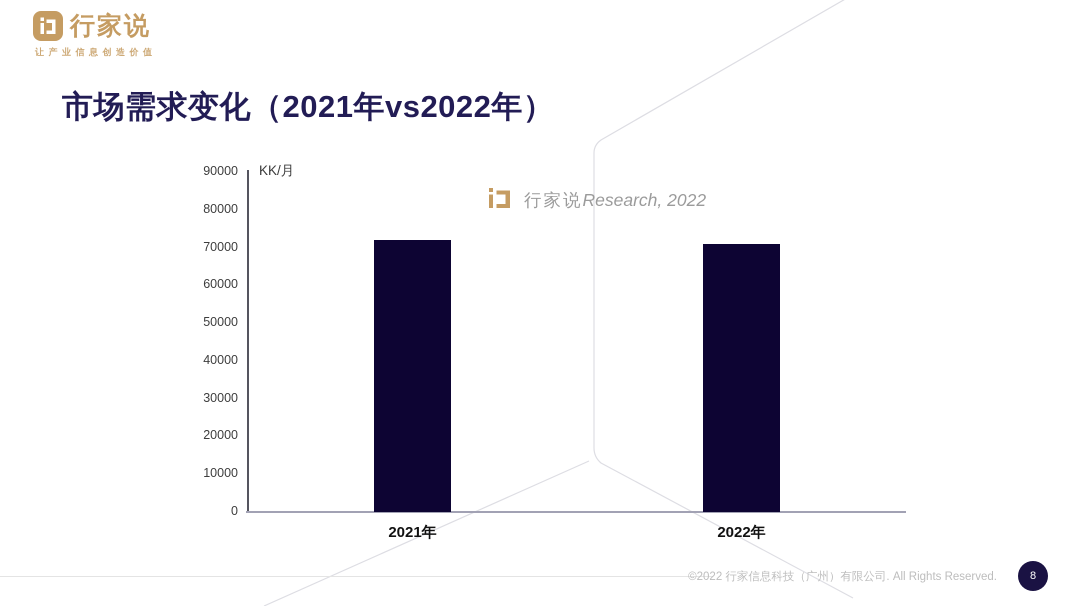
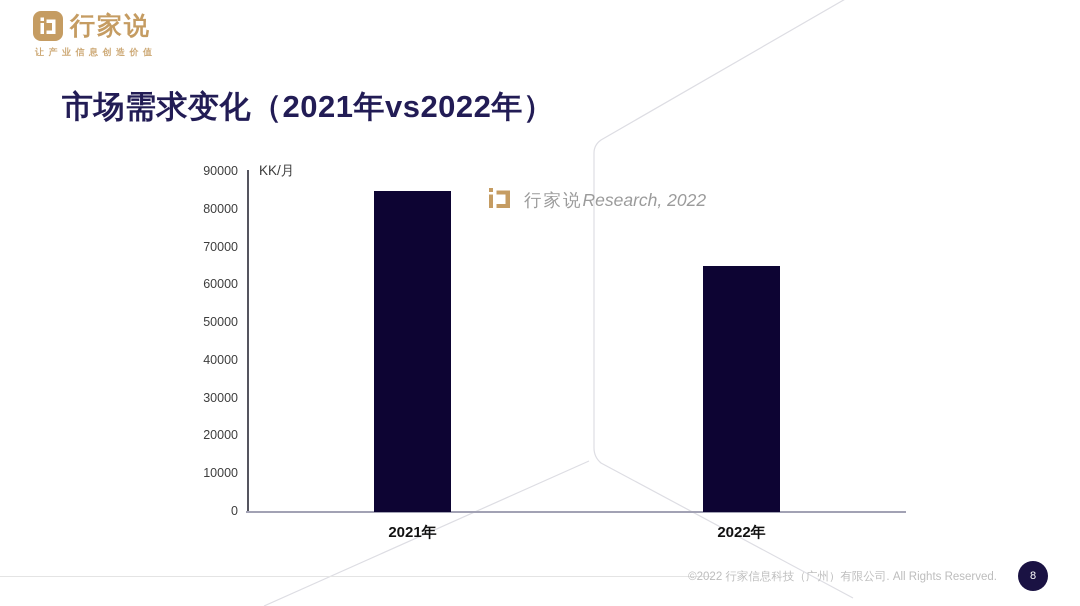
2021年: 72000 -> 85000
2022年: 71000 -> 65000
